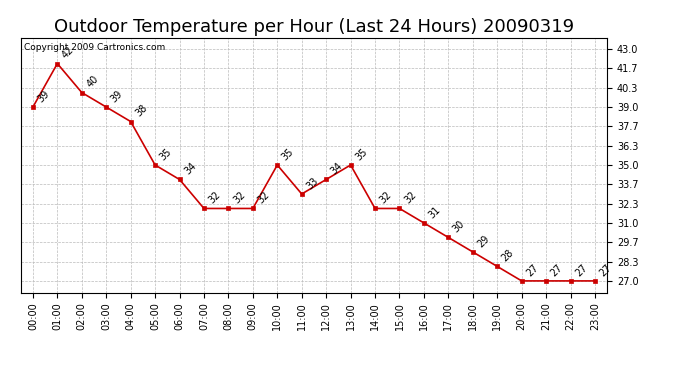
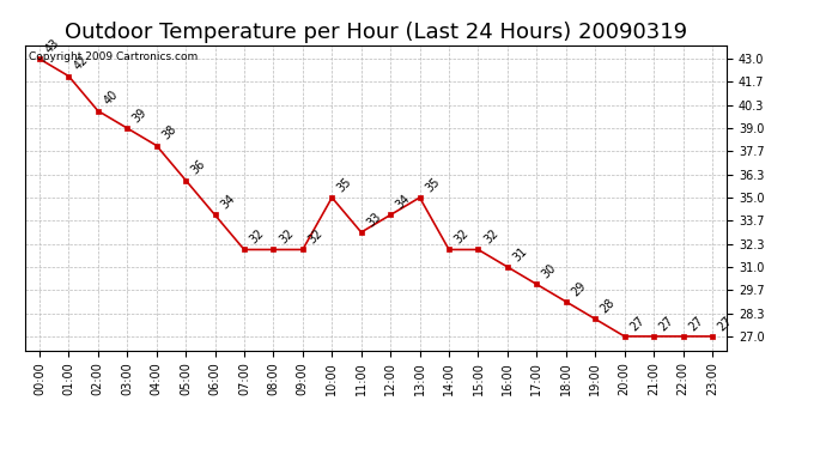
00:00: 39 -> 43
05:00: 35 -> 36
